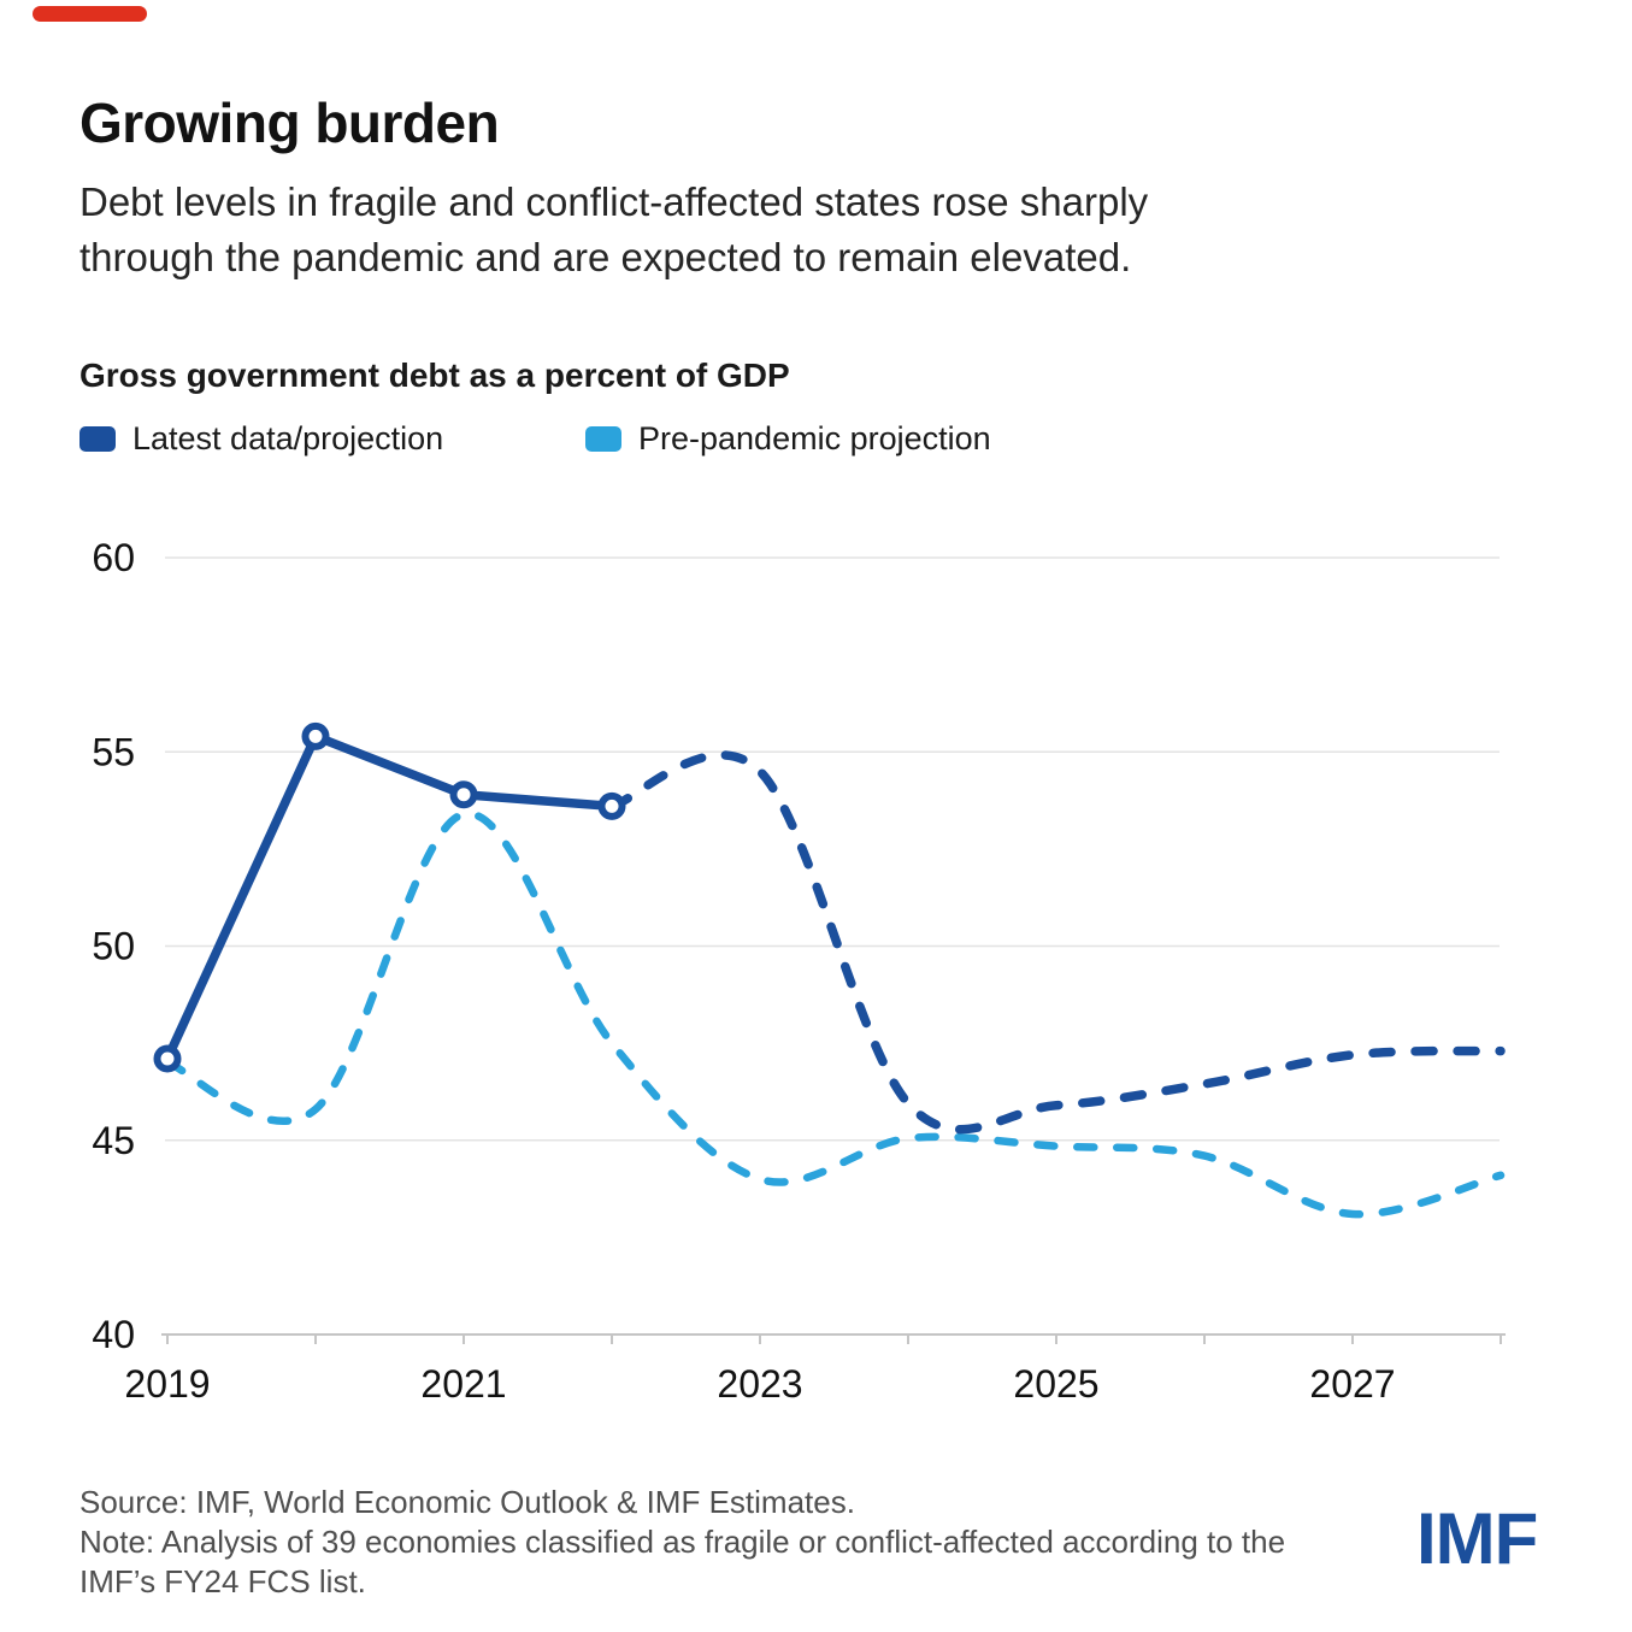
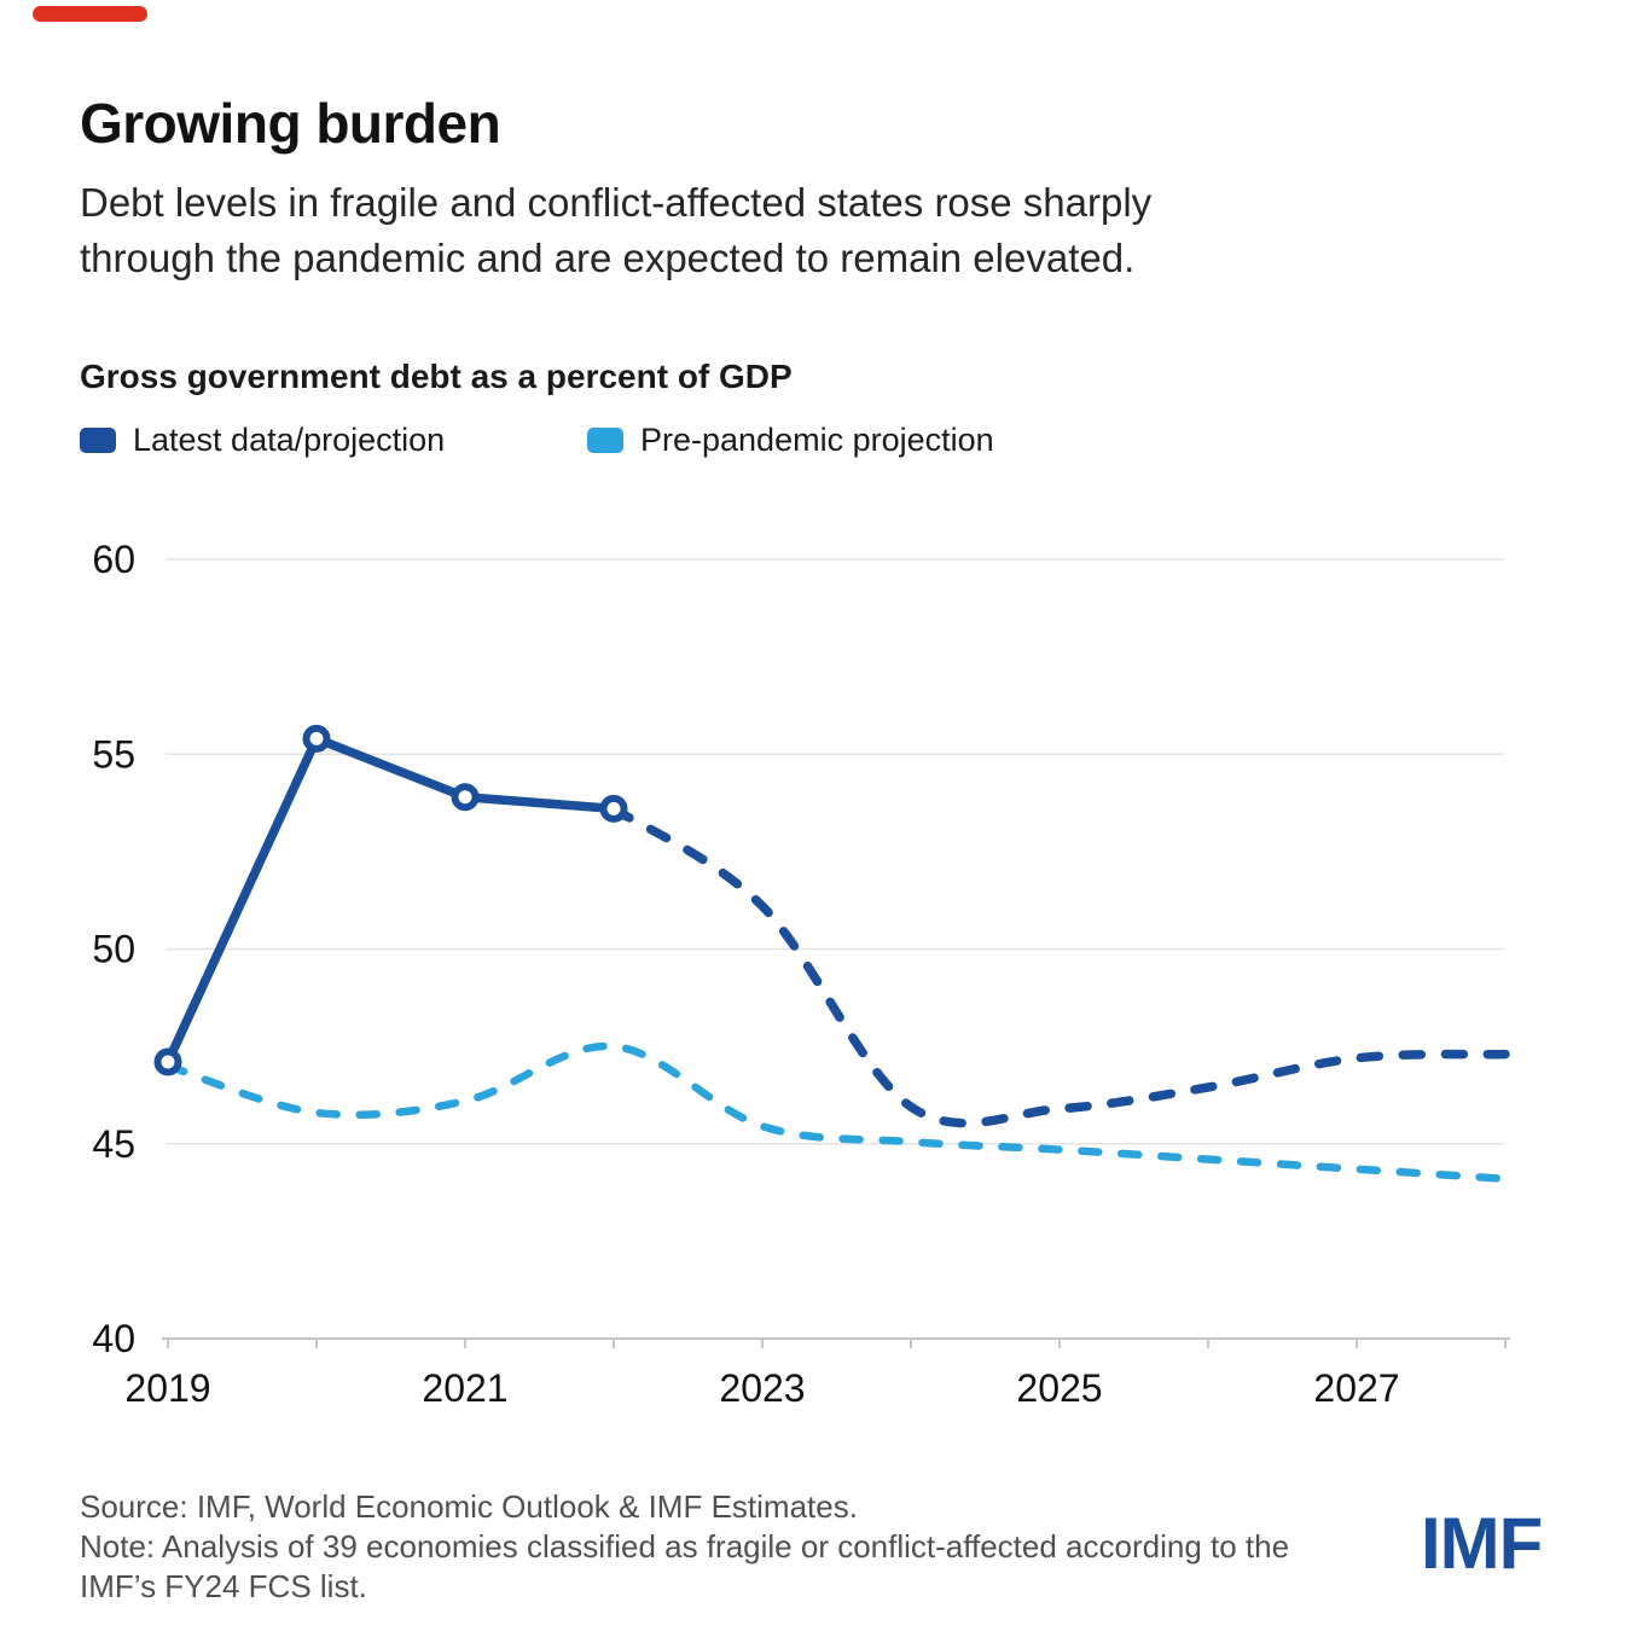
Pre-pandemic projection/2021: 53.4 -> 46.1
Latest data/projection/2023: 54.5 -> 51.1
Pre-pandemic projection/2023: 44.0 -> 45.5
Pre-pandemic projection/2027: 43.1 -> 44.4
